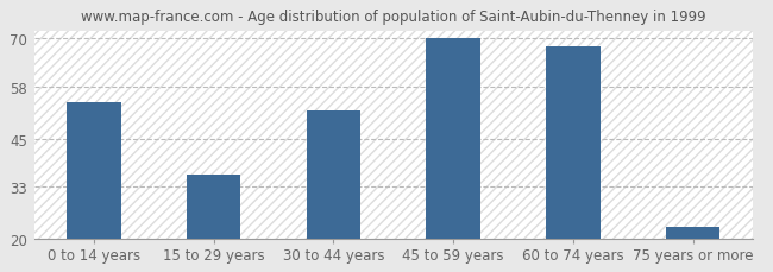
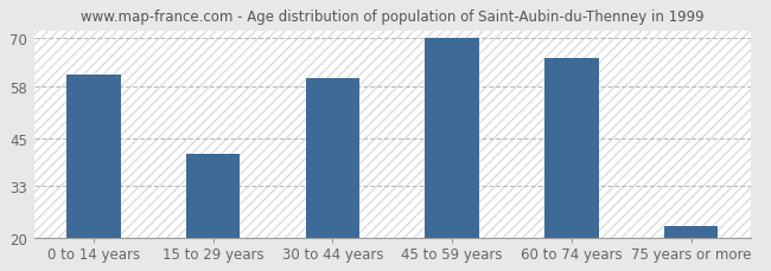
0 to 14 years: 54 -> 61
15 to 29 years: 36 -> 41
30 to 44 years: 52 -> 60
60 to 74 years: 68 -> 65
